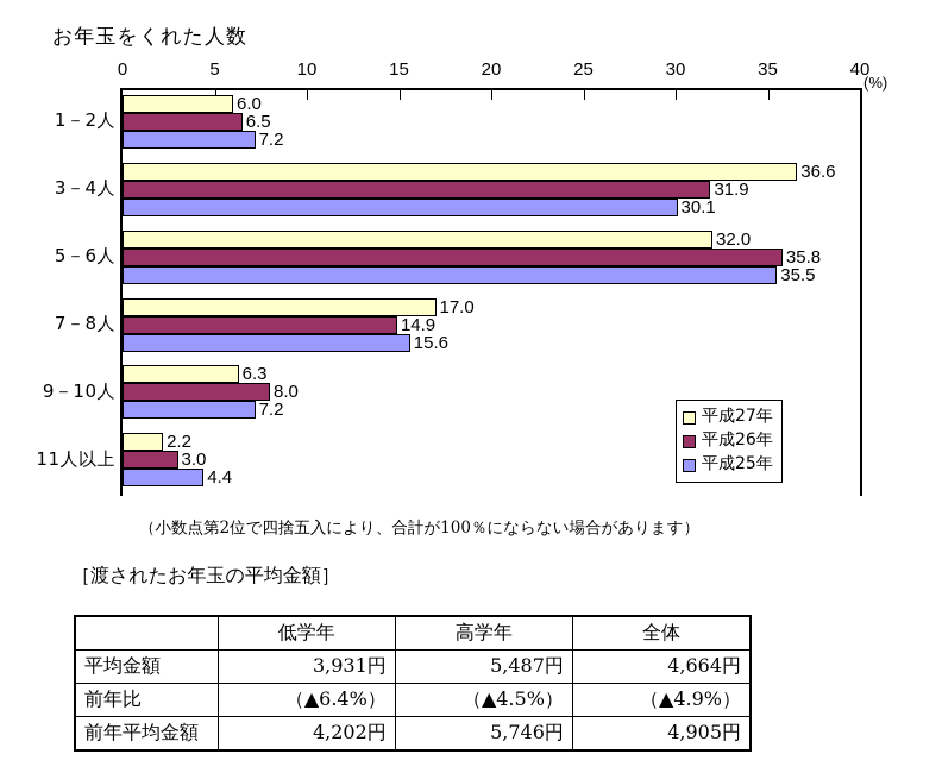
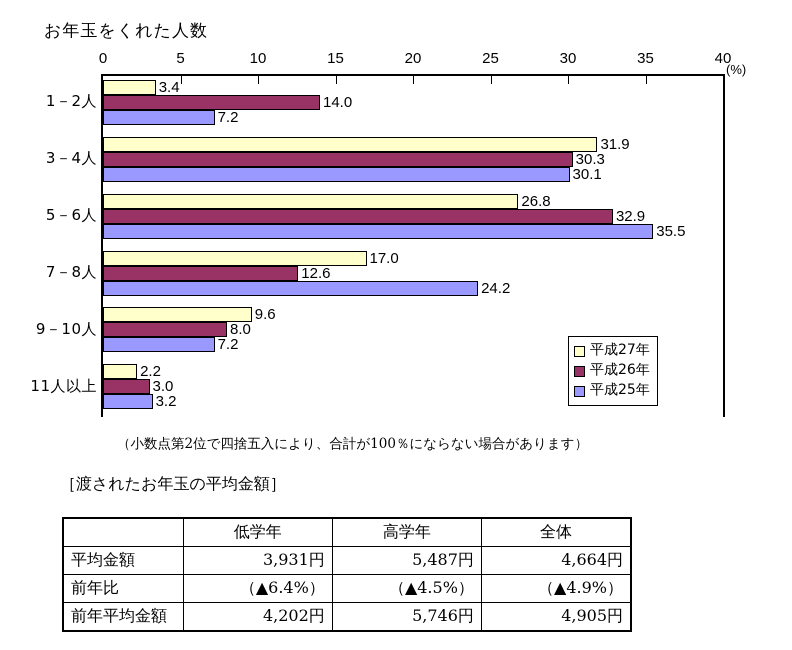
平成27年/1－2人: 6.0 -> 3.4
平成26年/1－2人: 6.5 -> 14.0
平成27年/3－4人: 36.6 -> 31.9
平成26年/3－4人: 31.9 -> 30.3
平成27年/5－6人: 32.0 -> 26.8
平成26年/5－6人: 35.8 -> 32.9
平成26年/7－8人: 14.9 -> 12.6
平成25年/7－8人: 15.6 -> 24.2
平成27年/9－10人: 6.3 -> 9.6
平成25年/11人以上: 4.4 -> 3.2
